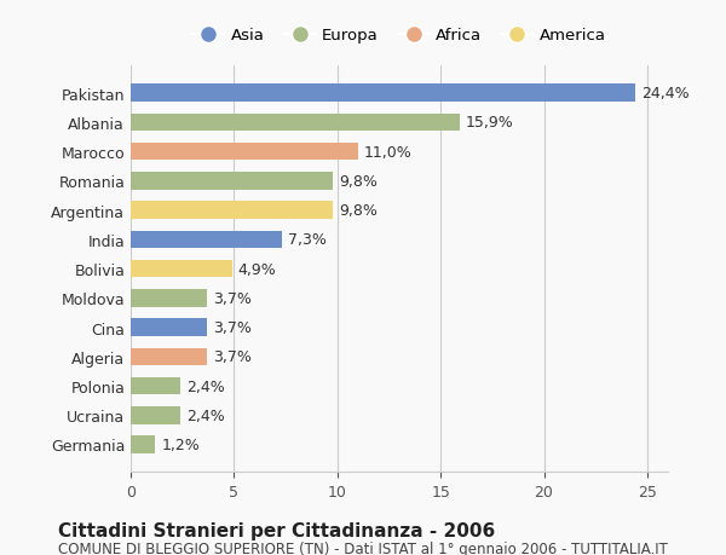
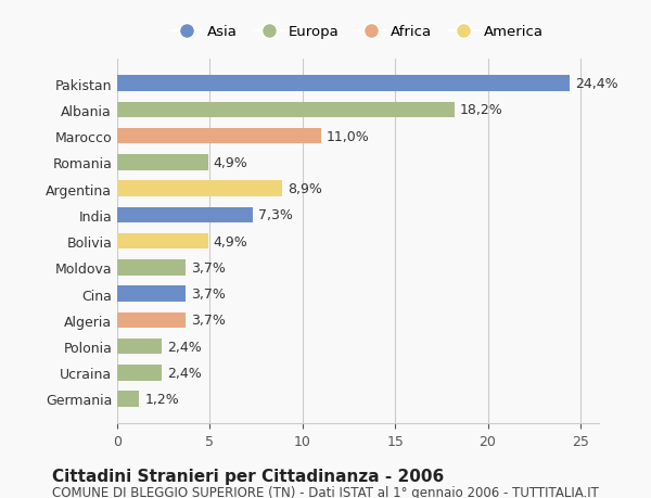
Albania: 15,9% -> 18,2%
Romania: 9,8% -> 4,9%
Argentina: 9,8% -> 8,9%
